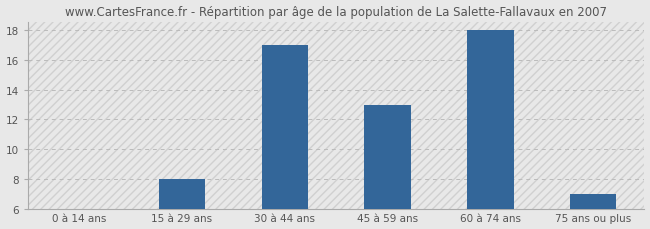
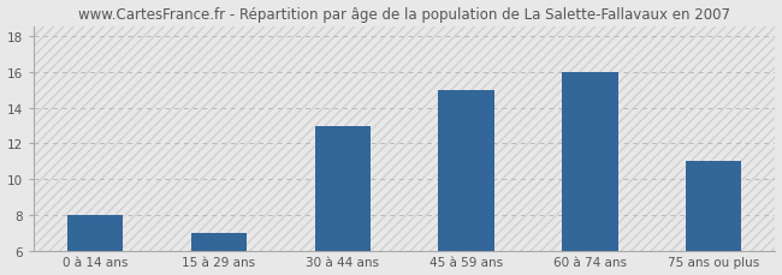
0 à 14 ans: 6 -> 8
15 à 29 ans: 8 -> 7
30 à 44 ans: 17 -> 13
45 à 59 ans: 13 -> 15
60 à 74 ans: 18 -> 16
75 ans ou plus: 7 -> 11
